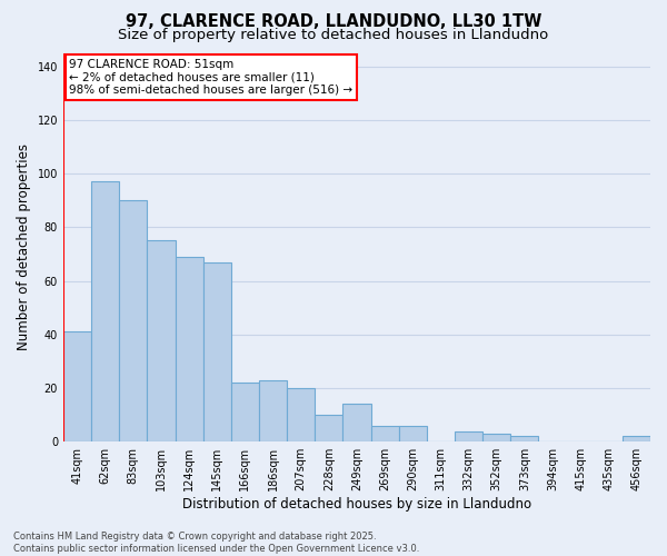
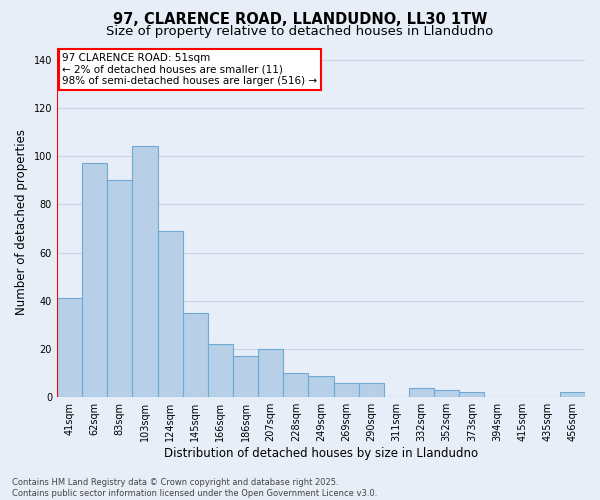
103sqm: 75 -> 104
145sqm: 67 -> 35
186sqm: 23 -> 17
249sqm: 14 -> 9
